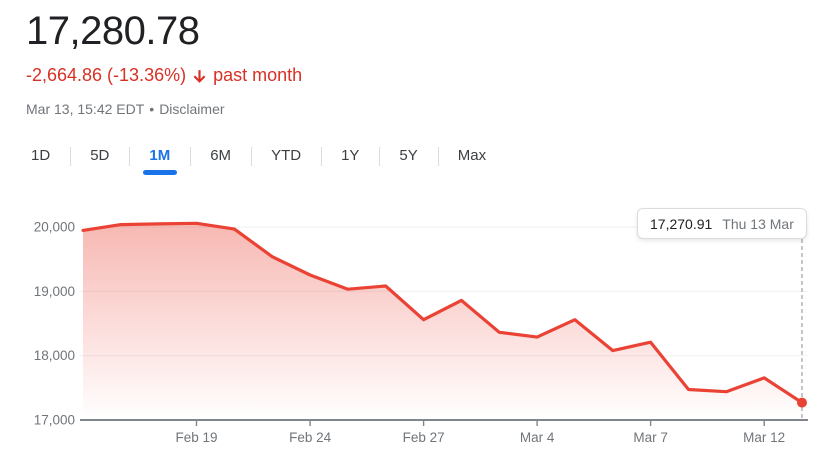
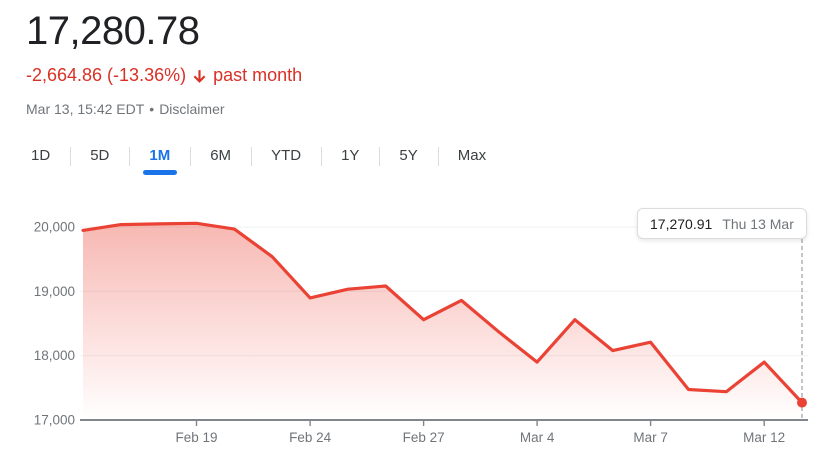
Feb 24: 19300 -> 18900
Mar 4: 18300 -> 17900
Mar 12: 17700 -> 17900
